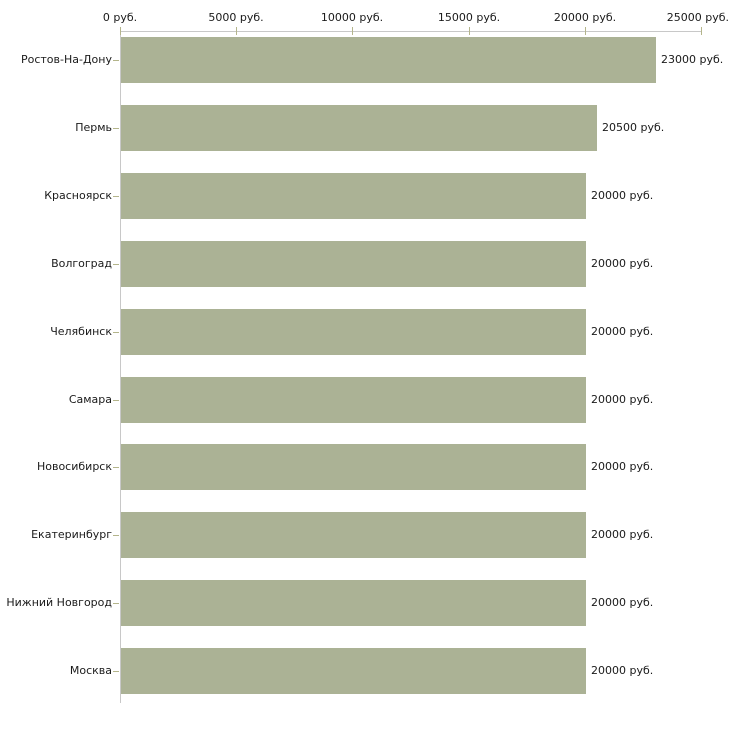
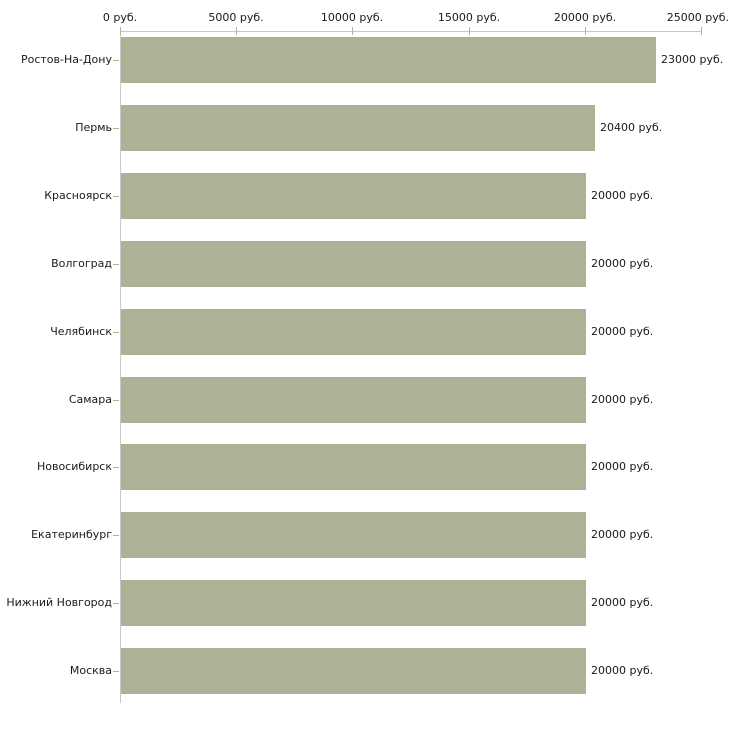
Пермь: 20500 -> 20400
